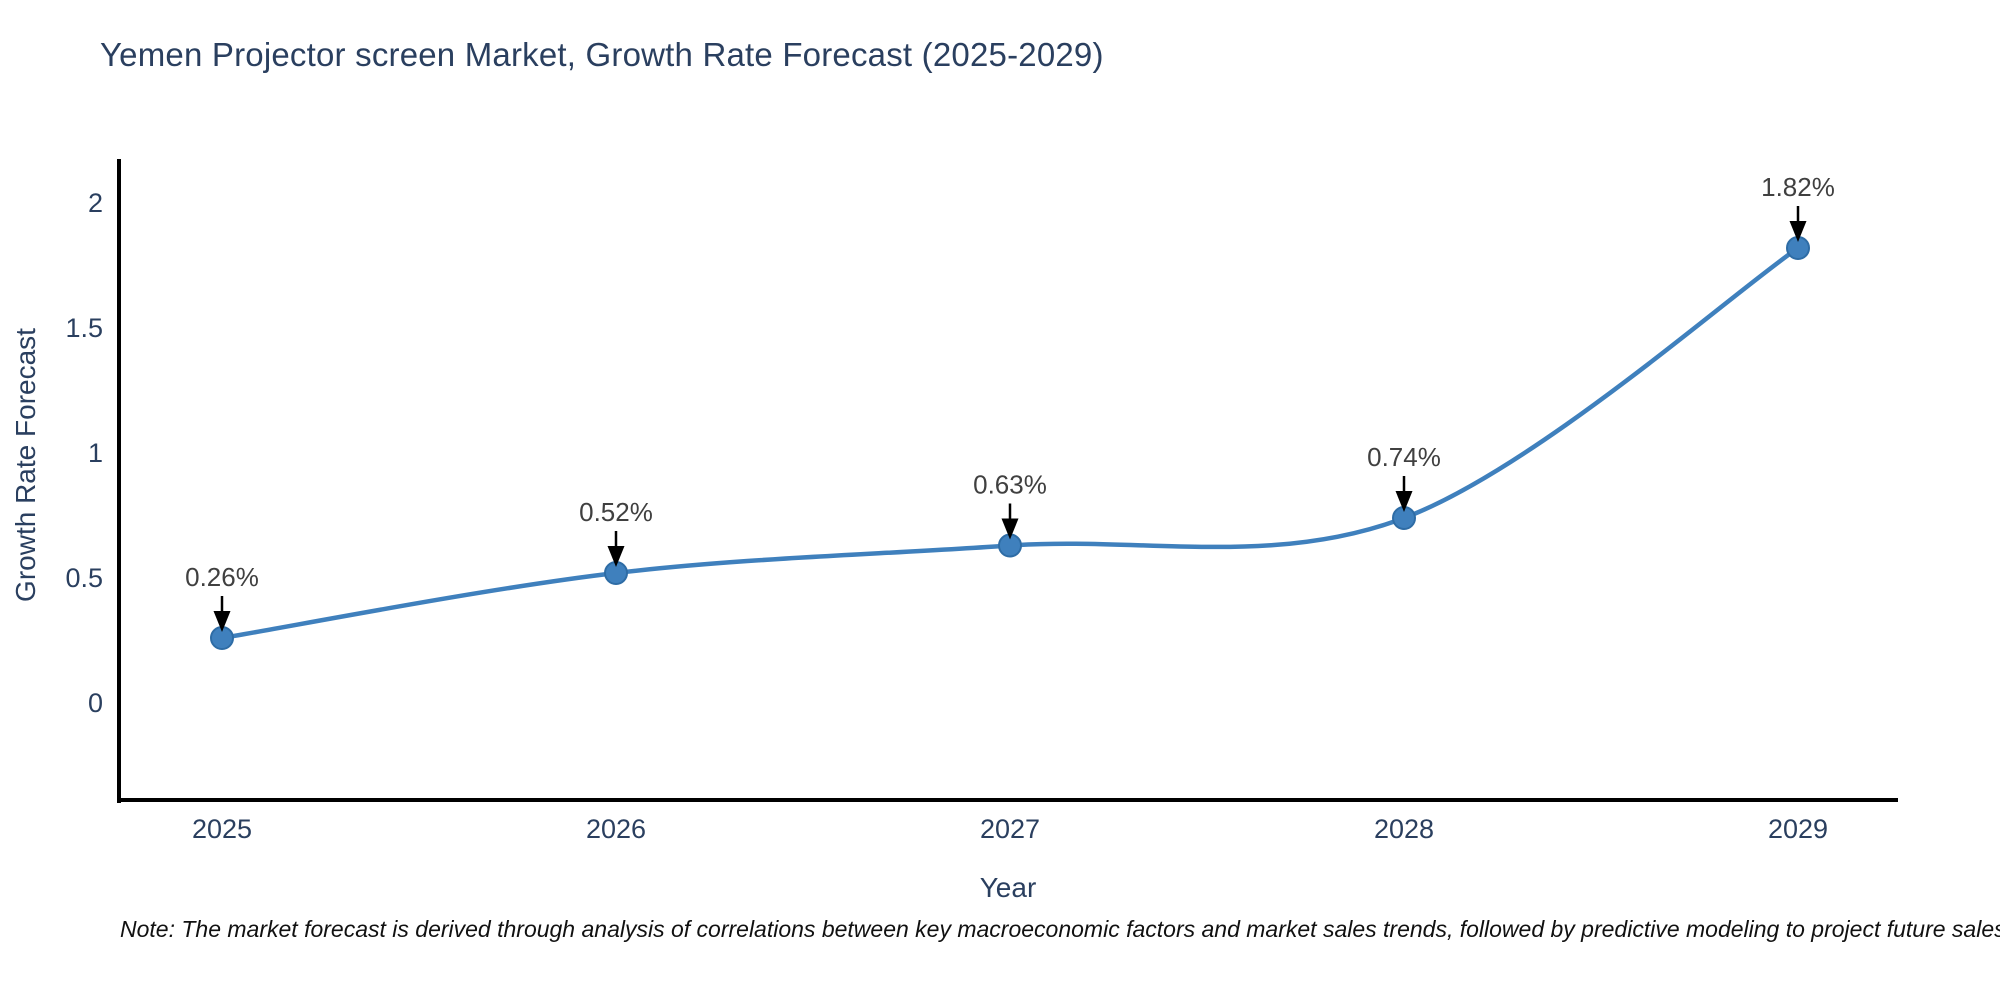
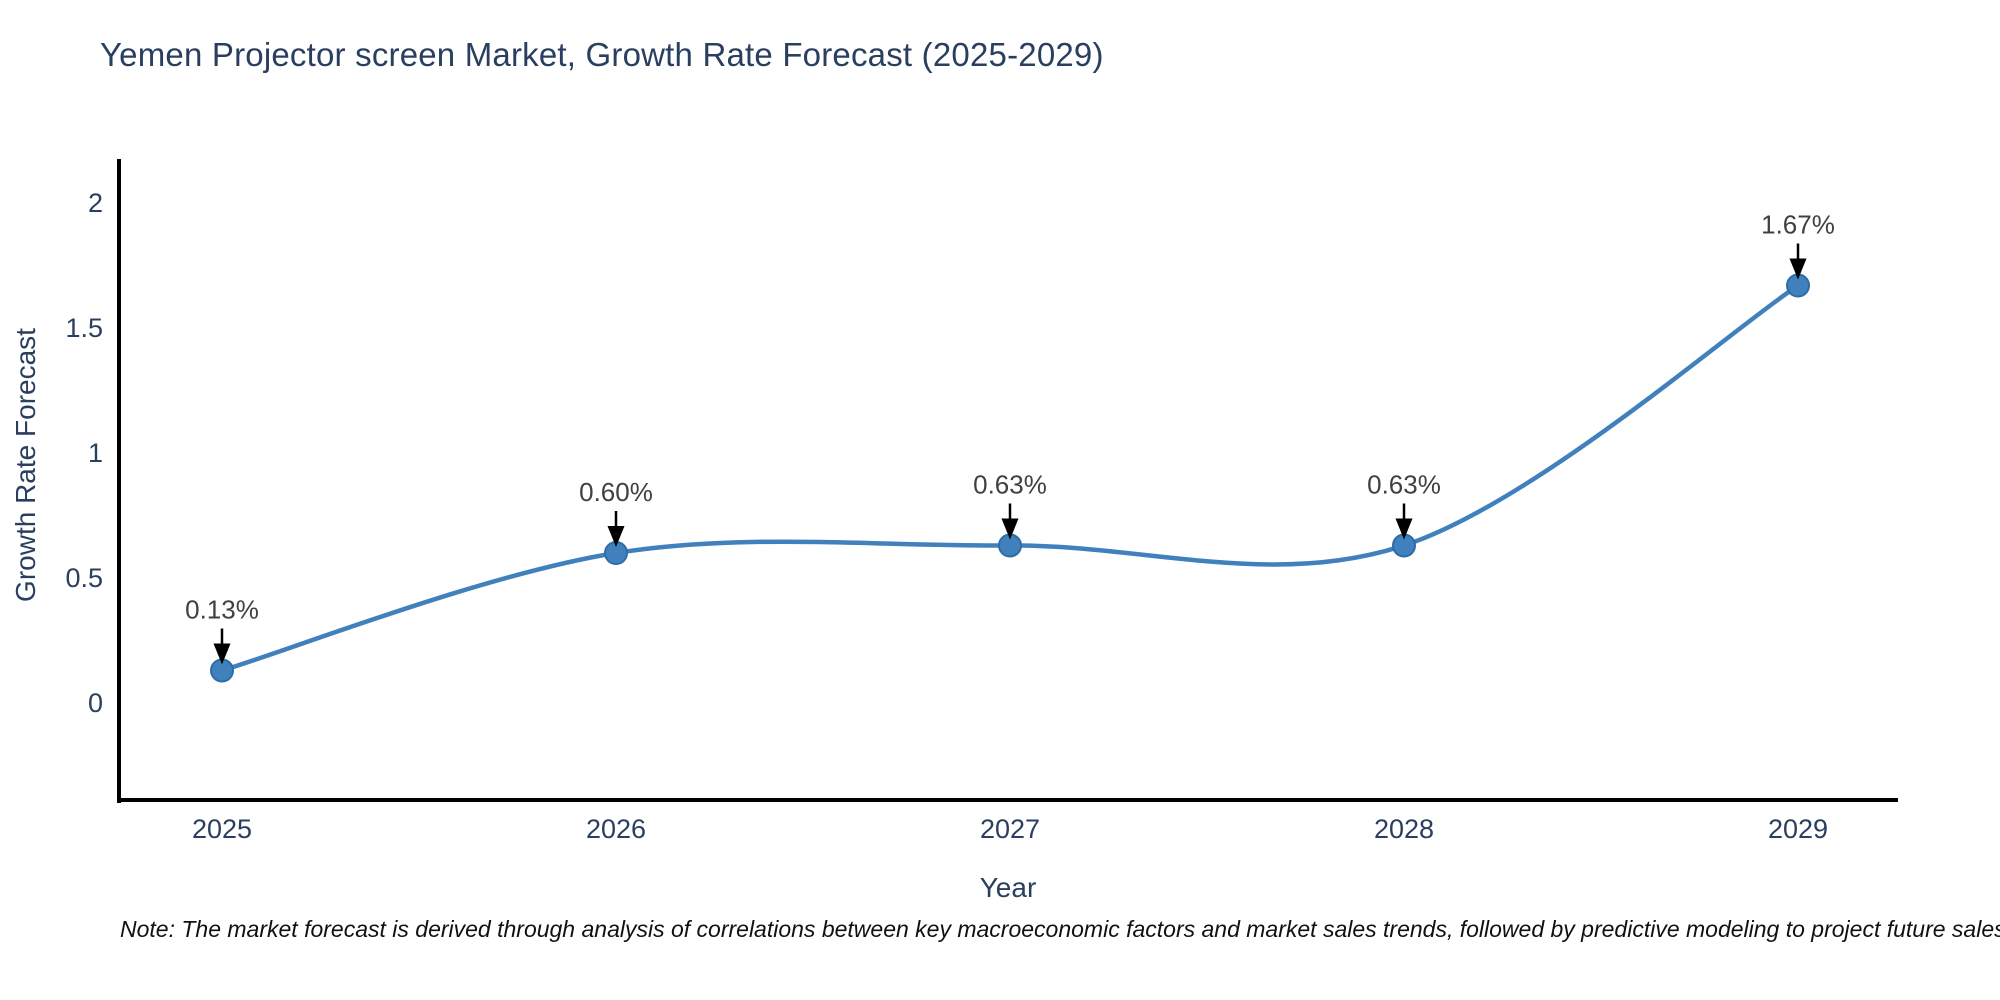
2025: 0.26% -> 0.13%
2026: 0.52% -> 0.60%
2028: 0.74% -> 0.63%
2029: 1.82% -> 1.67%
